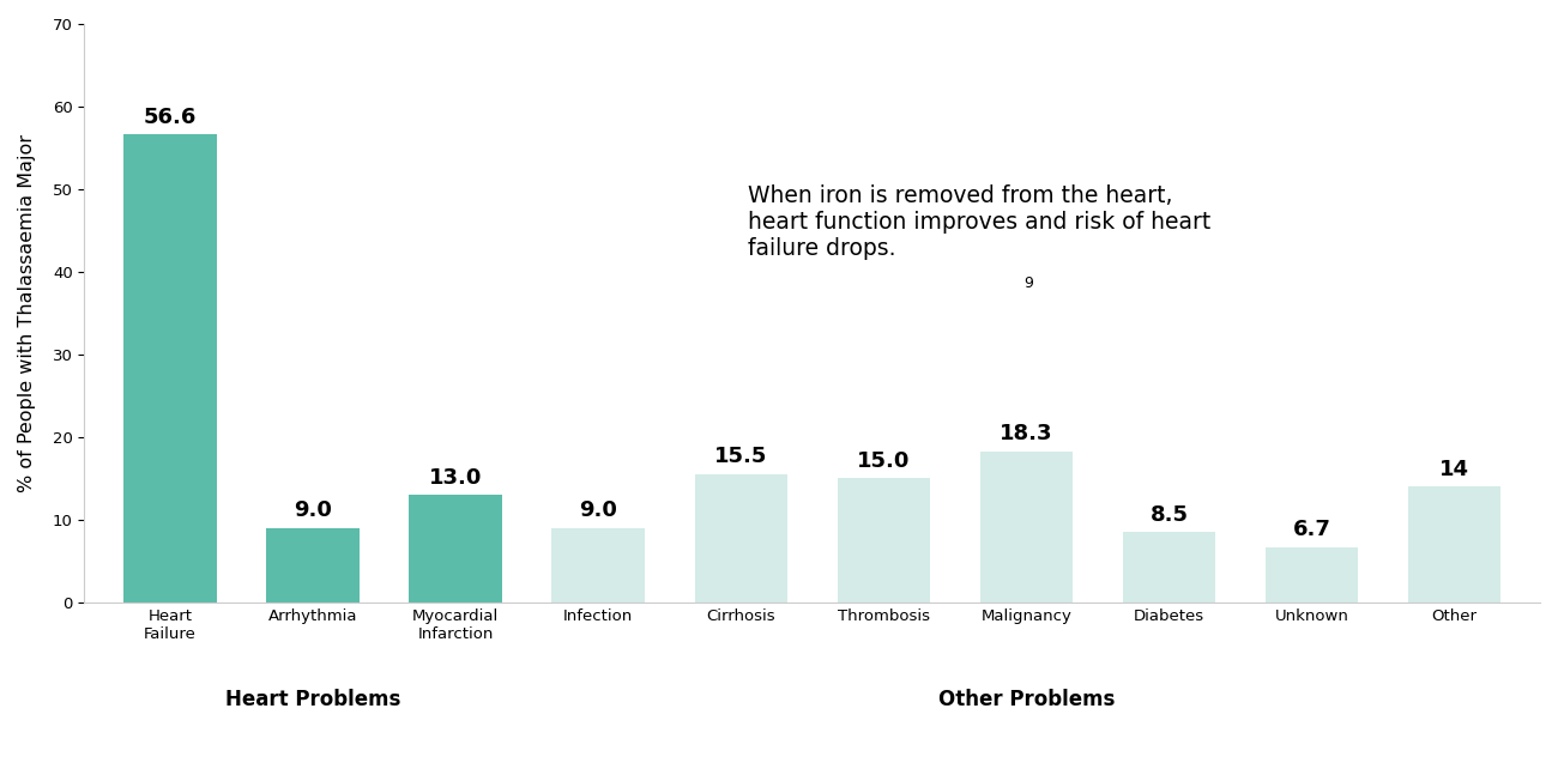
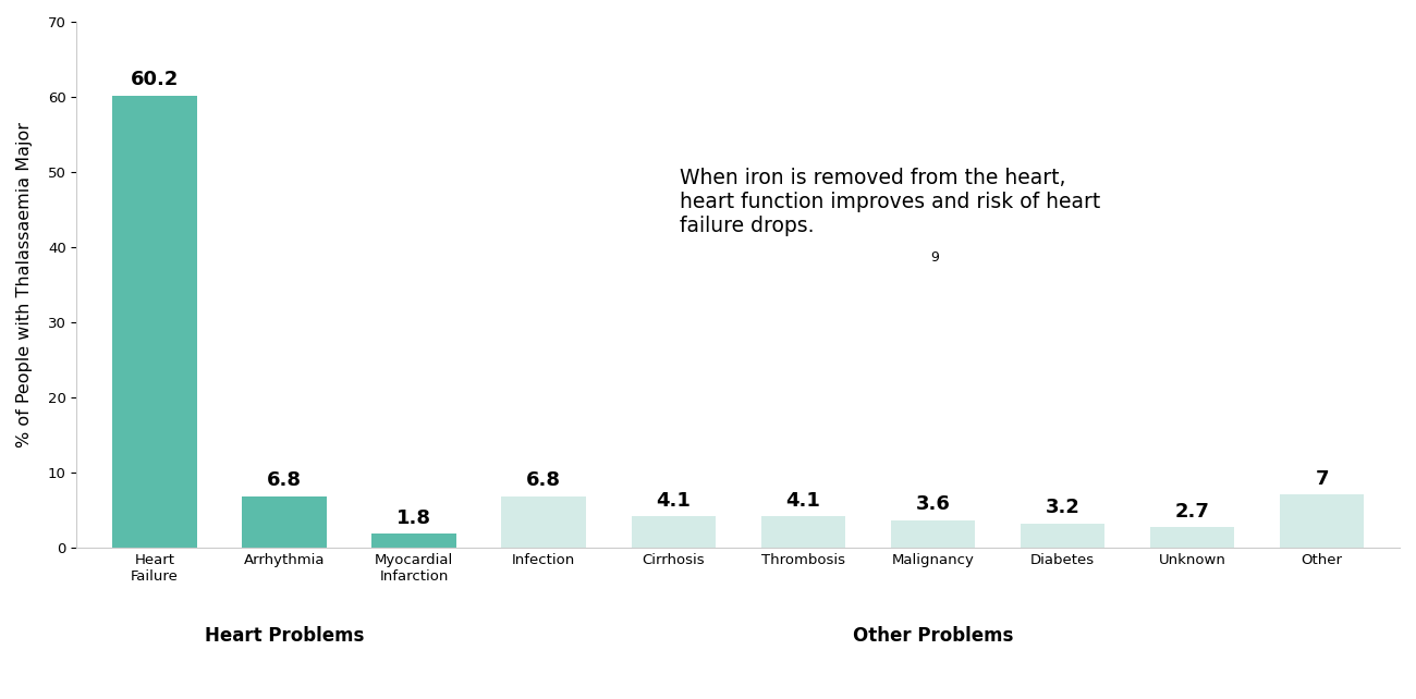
Heart Failure: 56.6 -> 60.2
Arrhythmia: 9.0 -> 6.8
Myocardial Infarction: 13.0 -> 1.8
Infection: 9.0 -> 6.8
Cirrhosis: 15.5 -> 4.1
Thrombosis: 15.0 -> 4.1
Malignancy: 18.3 -> 3.6
Diabetes: 8.5 -> 3.2
Unknown: 6.7 -> 2.7
Other: 14 -> 7
